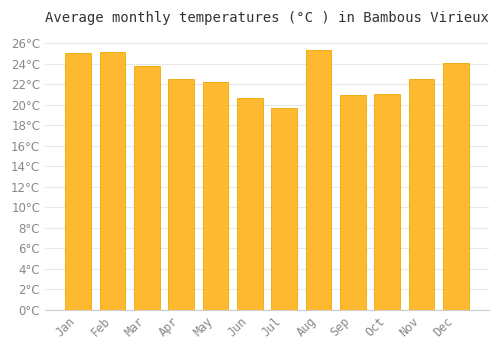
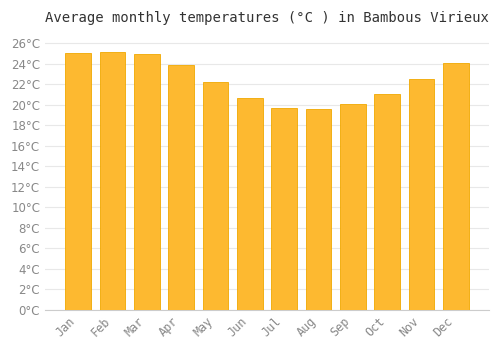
Mar: 23.8°C -> 25.0°C
Apr: 22.5°C -> 23.9°C
Aug: 25.4°C -> 19.6°C
Sep: 21.0°C -> 20.1°C
